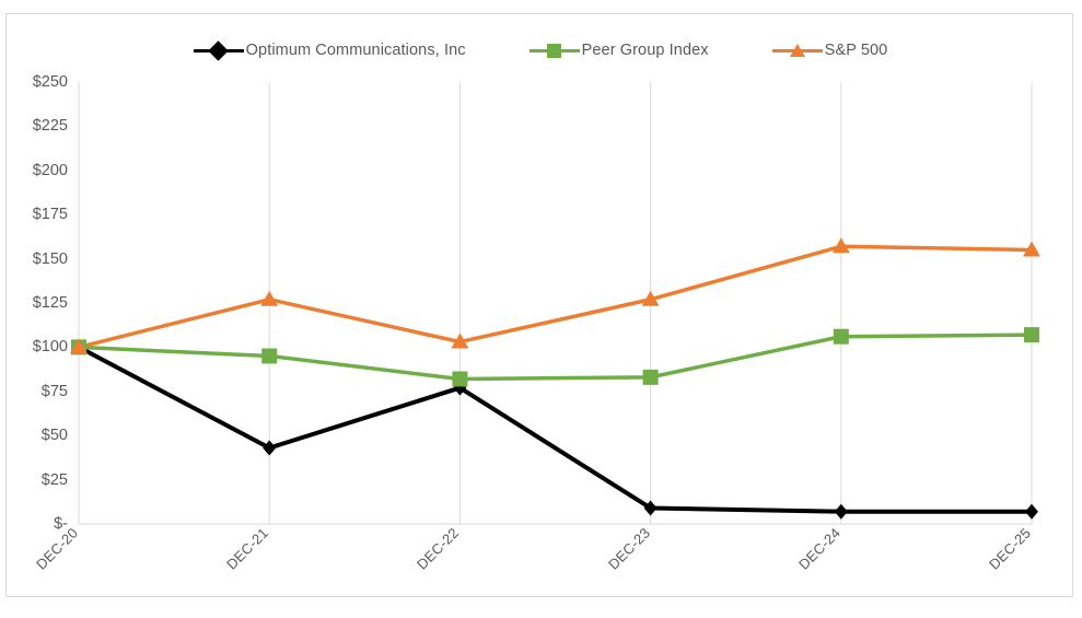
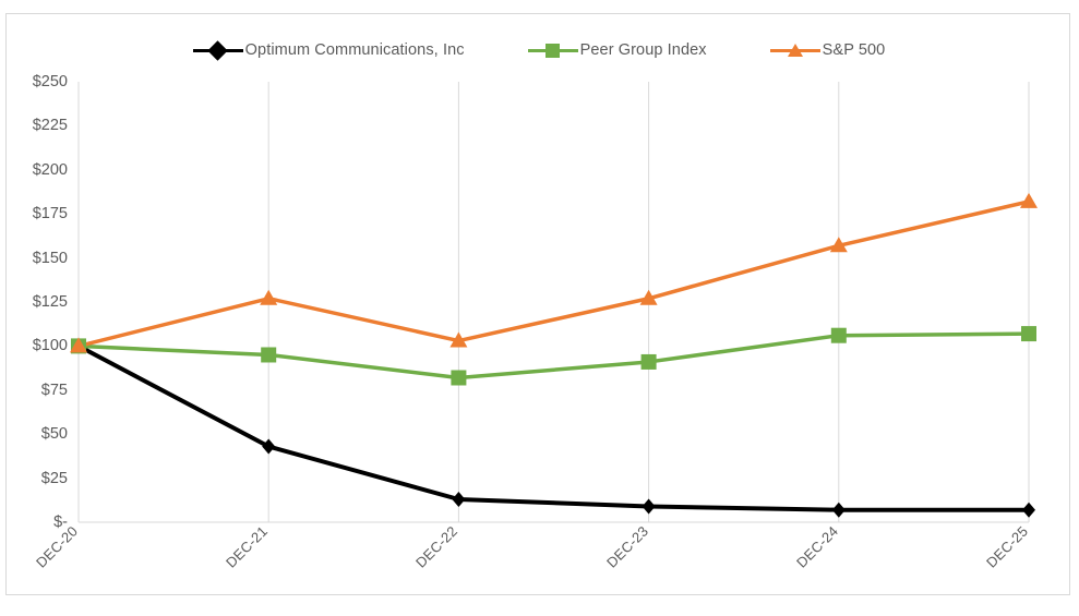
Optimum Communications, Inc/DEC-22: $77 -> $13
Peer Group Index/DEC-23: $83 -> $91
S&P 500/DEC-25: $155 -> $182
